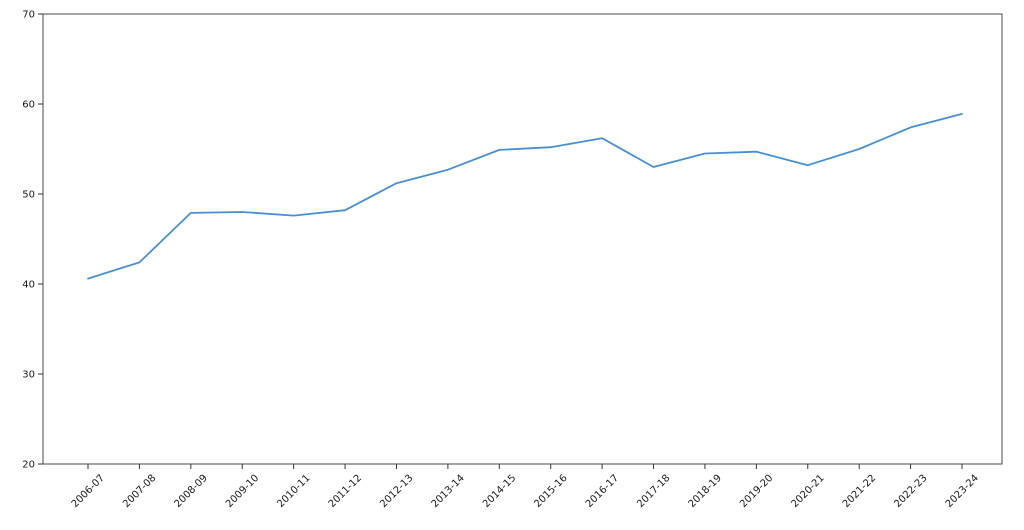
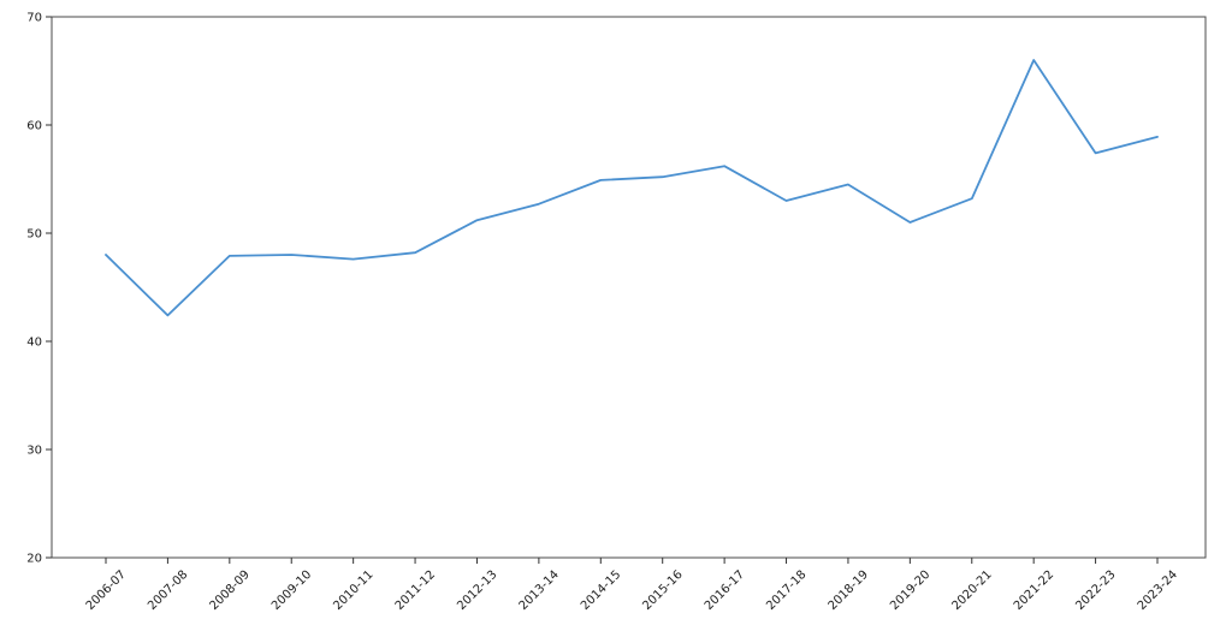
2006-07: 41 -> 48
2019-20: 55 -> 51
2021-22: 55 -> 66
